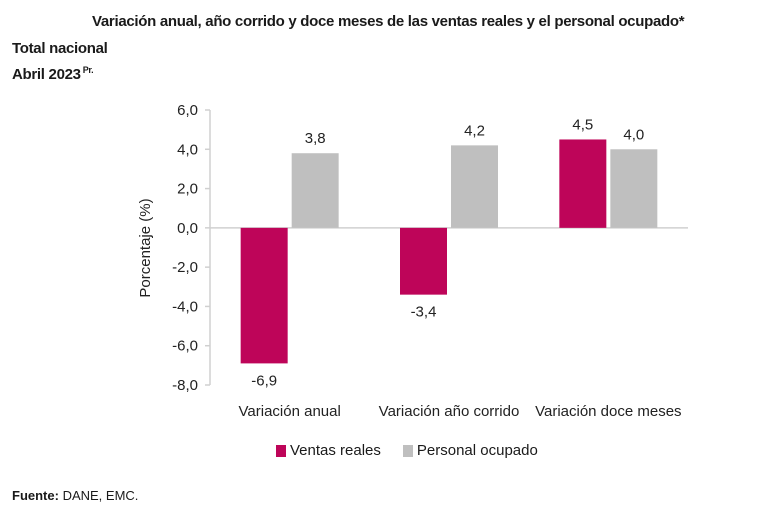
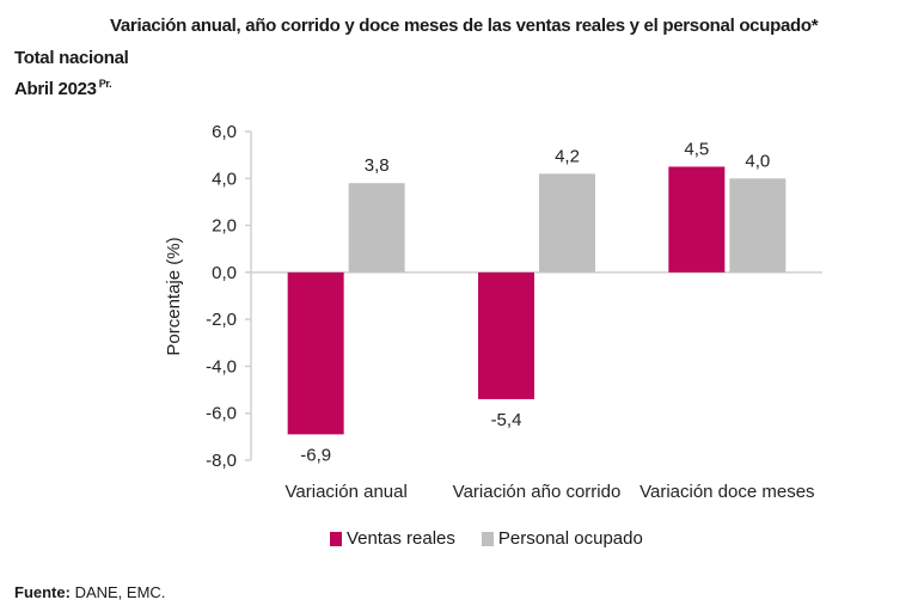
Ventas reales/Variación año corrido: -3,4 -> -5,4
